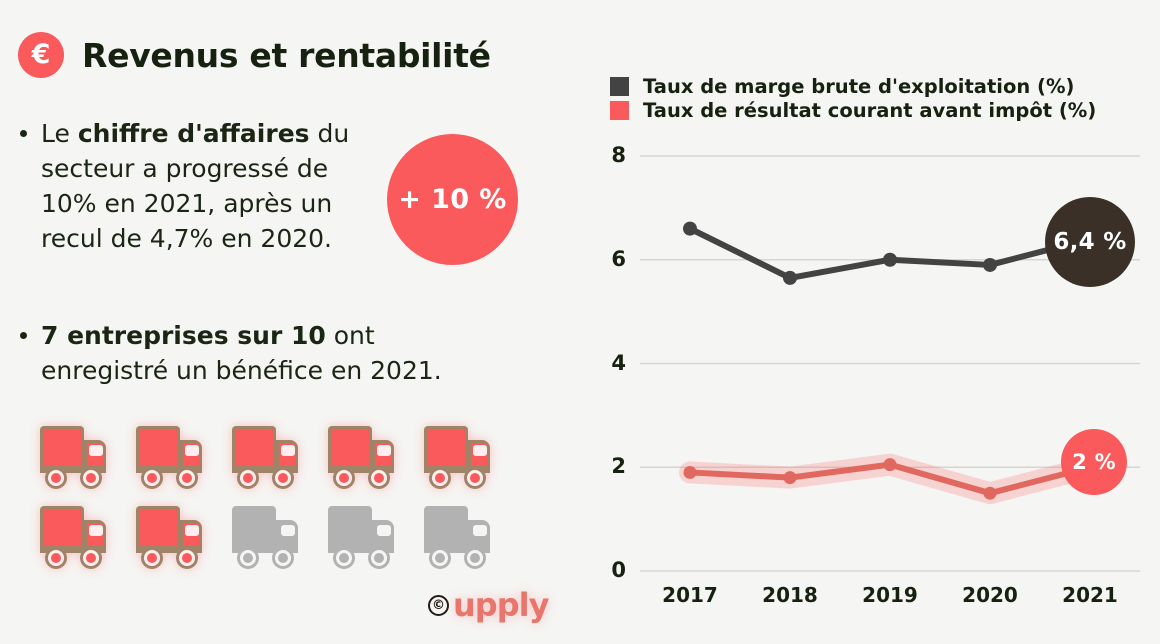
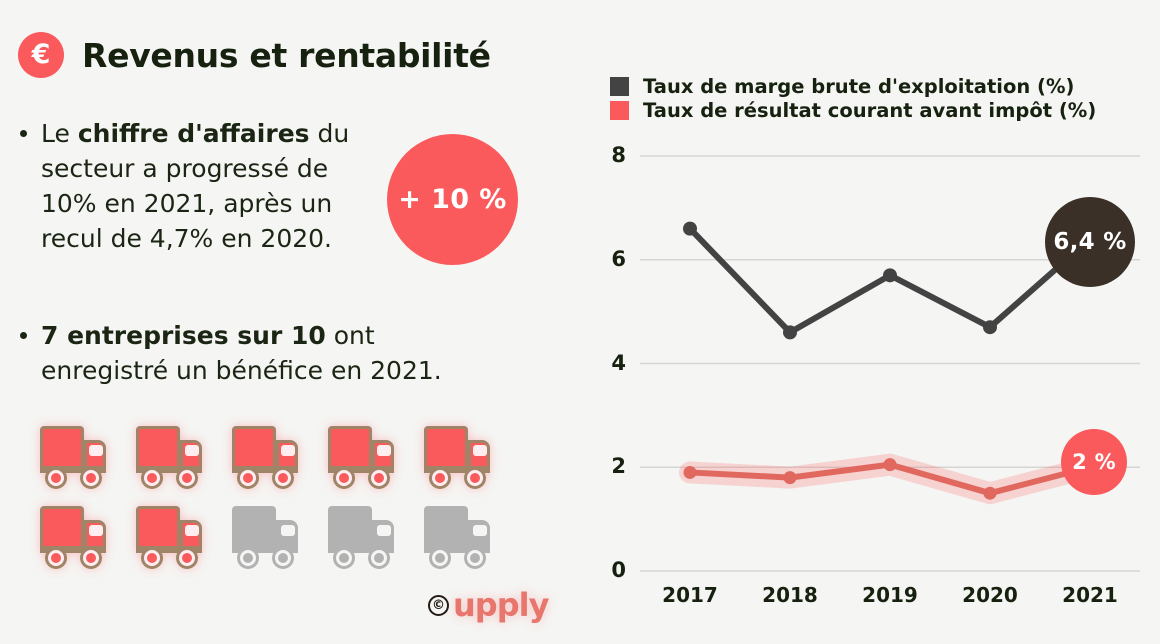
Taux de marge brute d'exploitation (%)/2018: 5.7 -> 4.6
Taux de marge brute d'exploitation (%)/2019: 6.0 -> 5.7
Taux de marge brute d'exploitation (%)/2020: 5.9 -> 4.7
